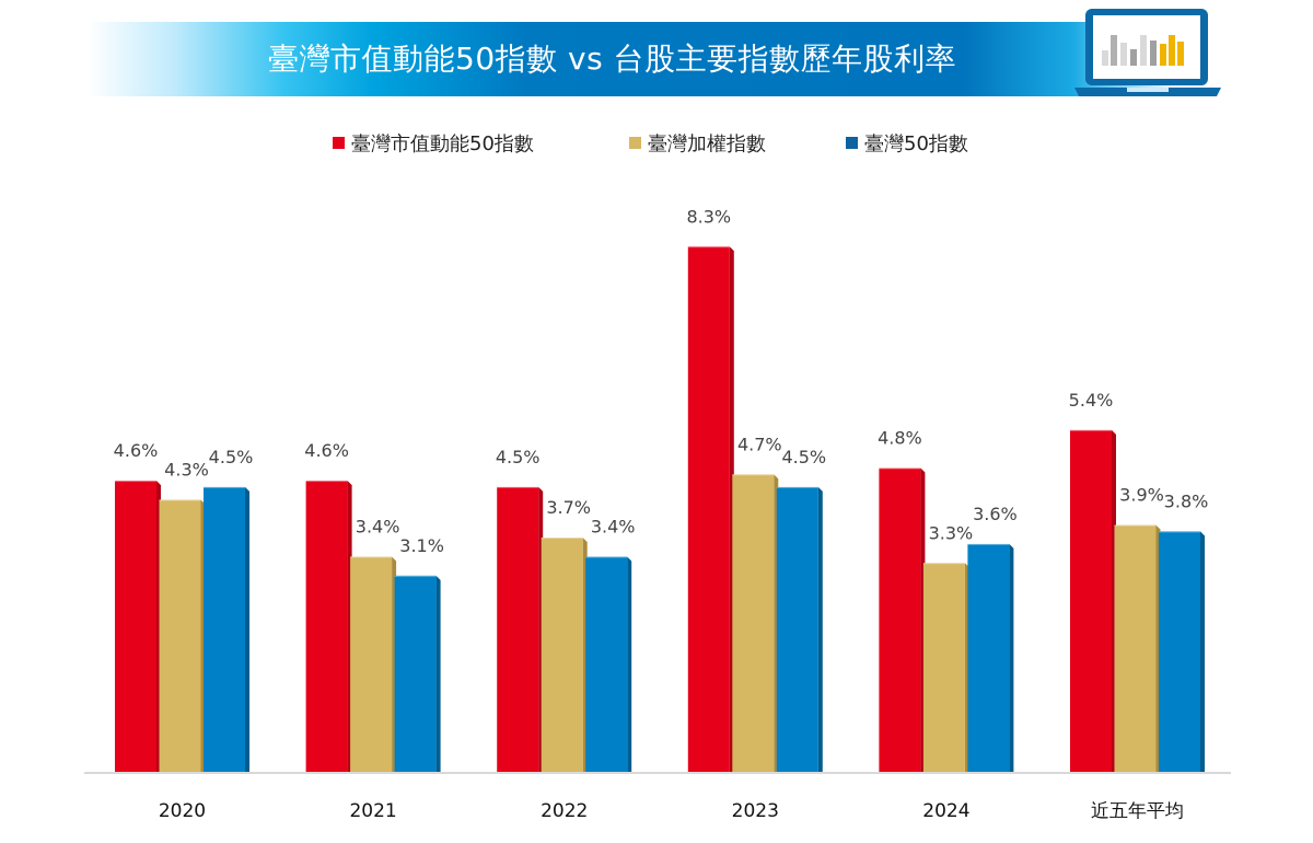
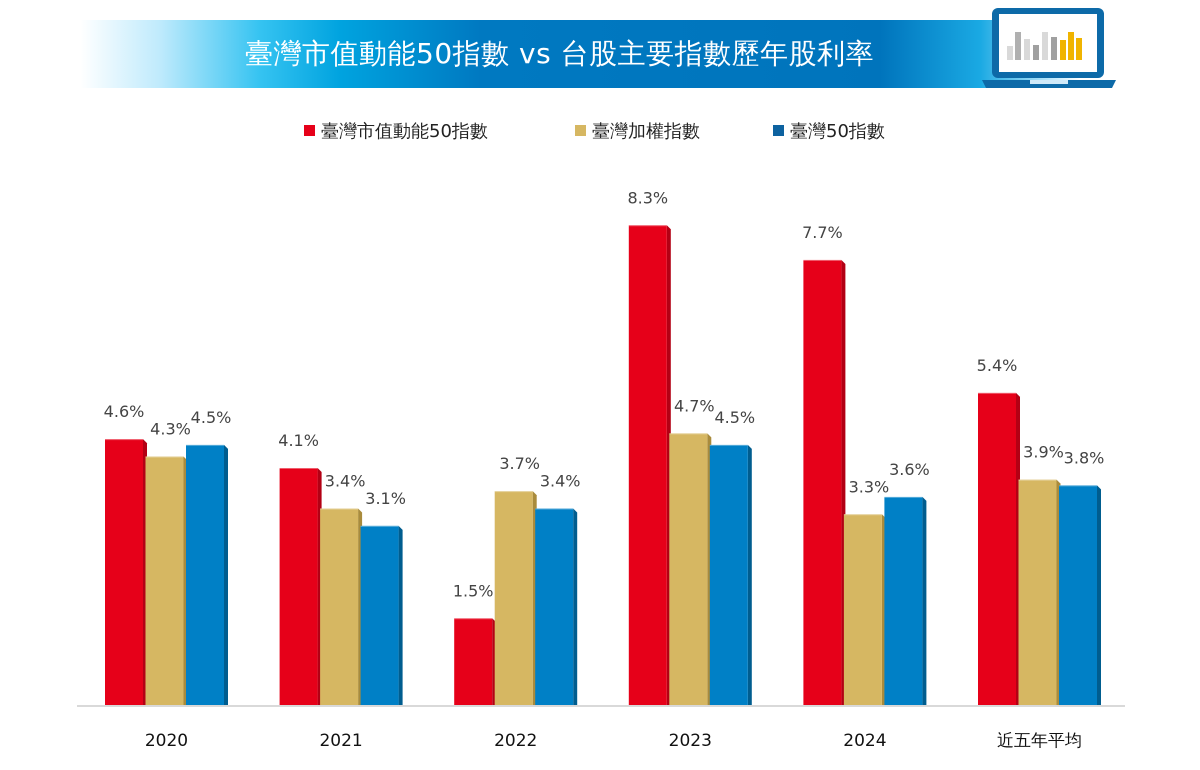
臺灣市值動能50指數/2021: 4.6% -> 4.1%
臺灣市值動能50指數/2022: 4.5% -> 1.5%
臺灣市值動能50指數/2024: 4.8% -> 7.7%
